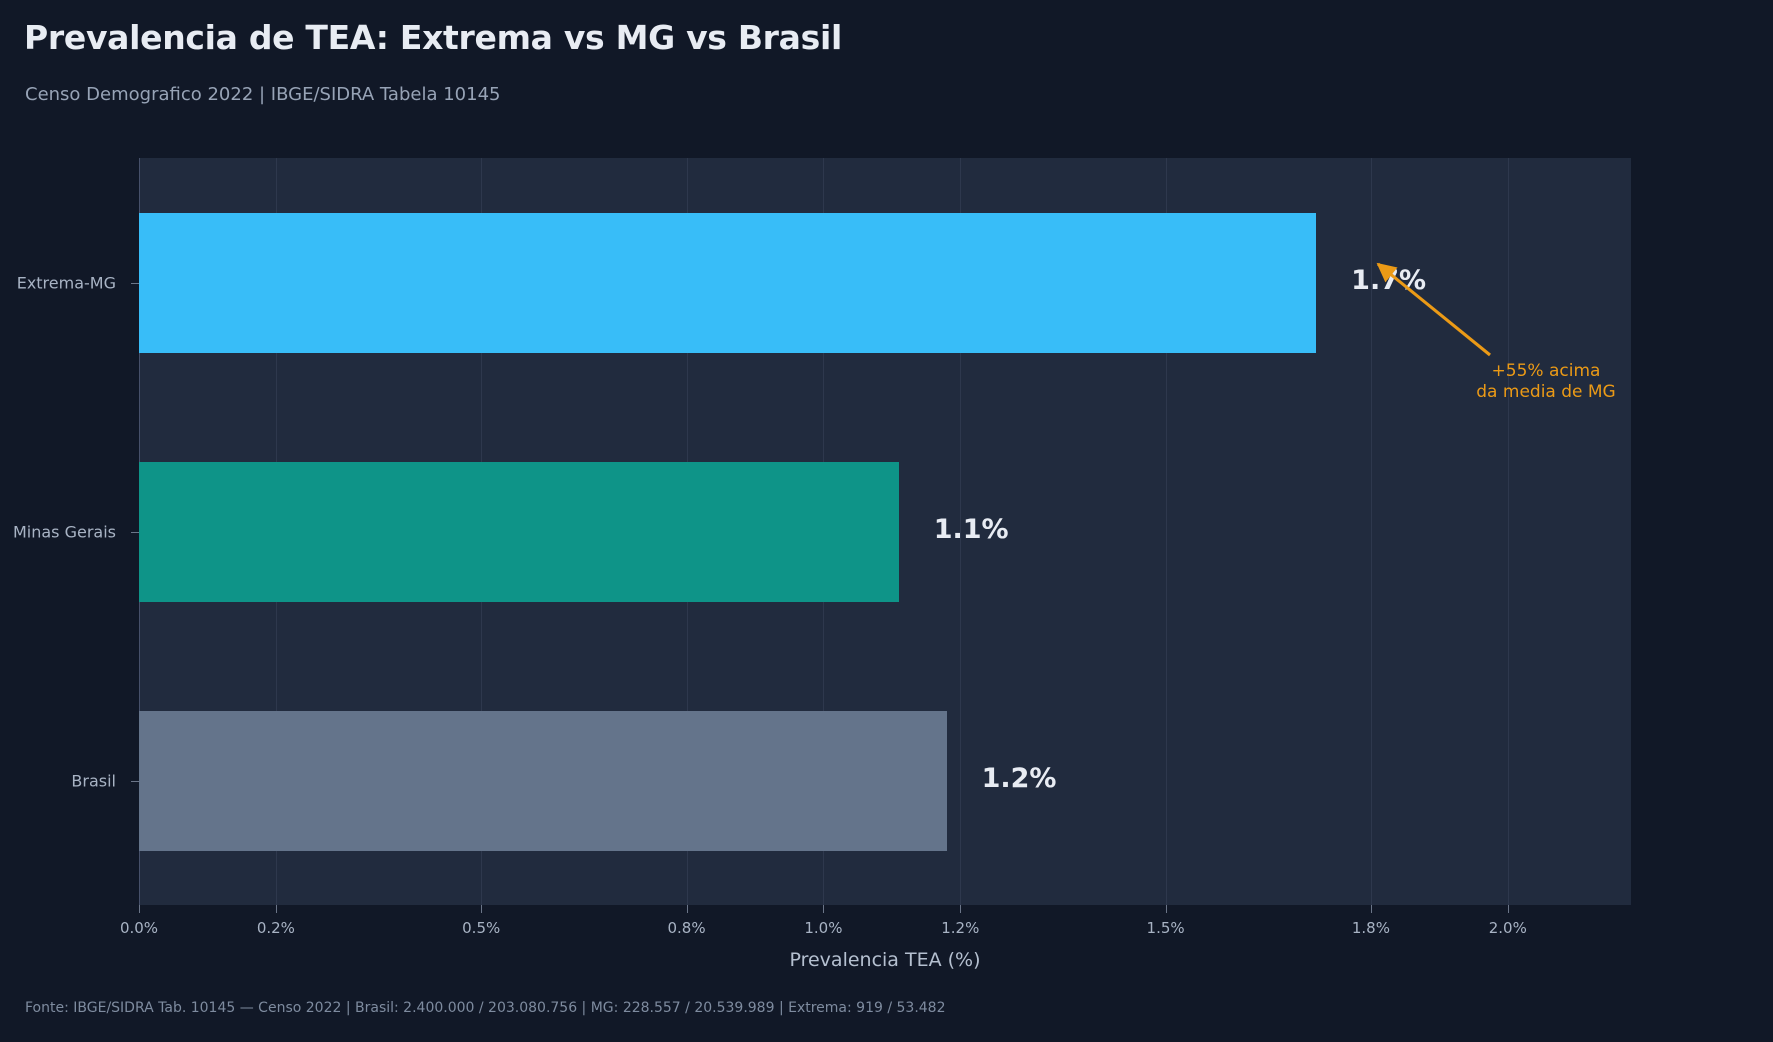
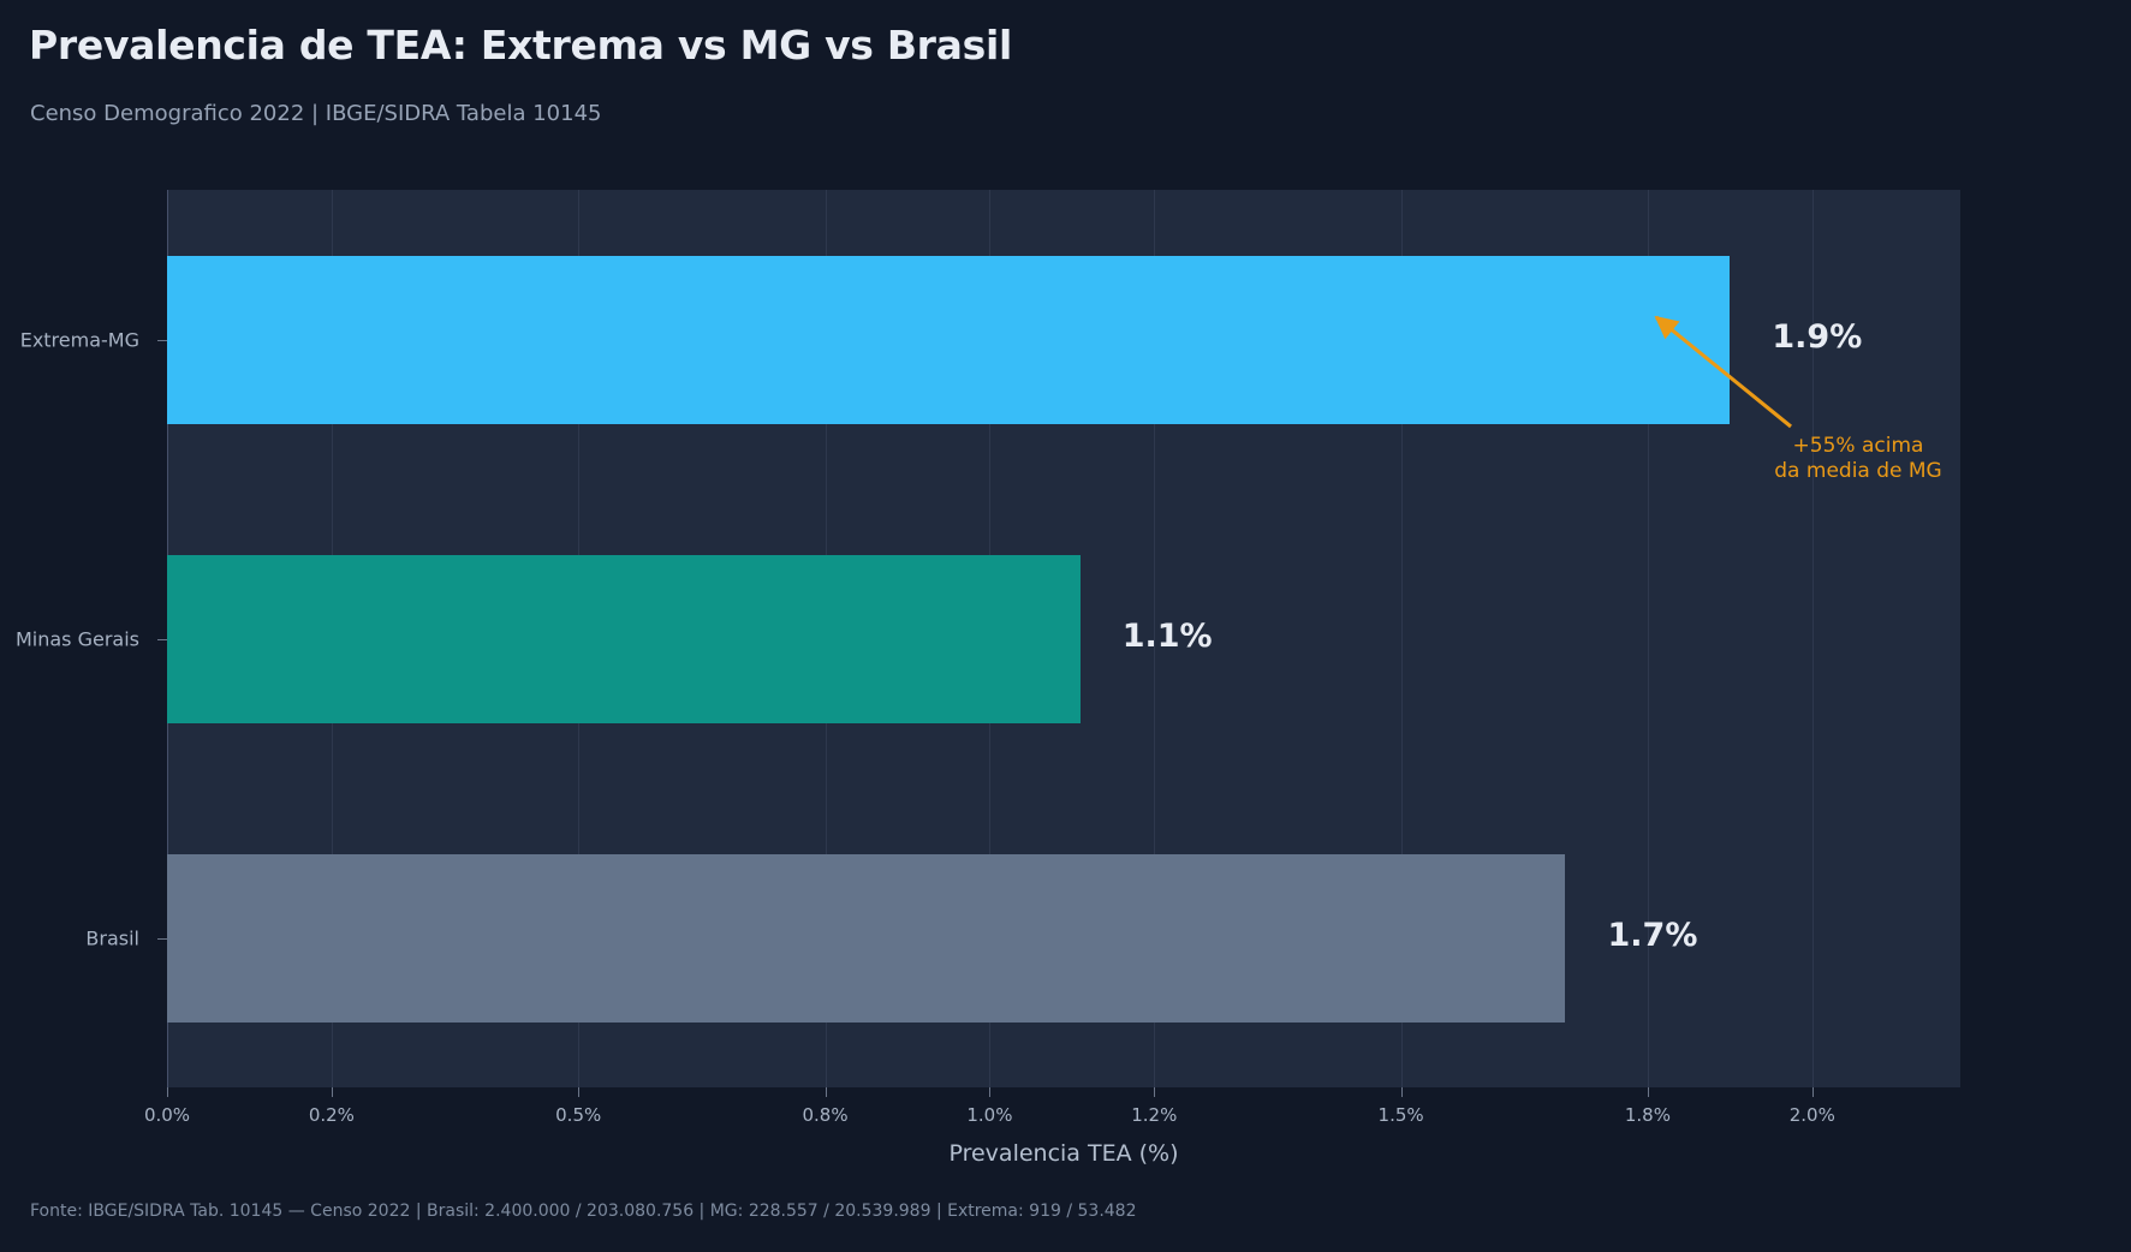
Extrema-MG: 1.7% -> 1.9%
Brasil: 1.2% -> 1.7%
